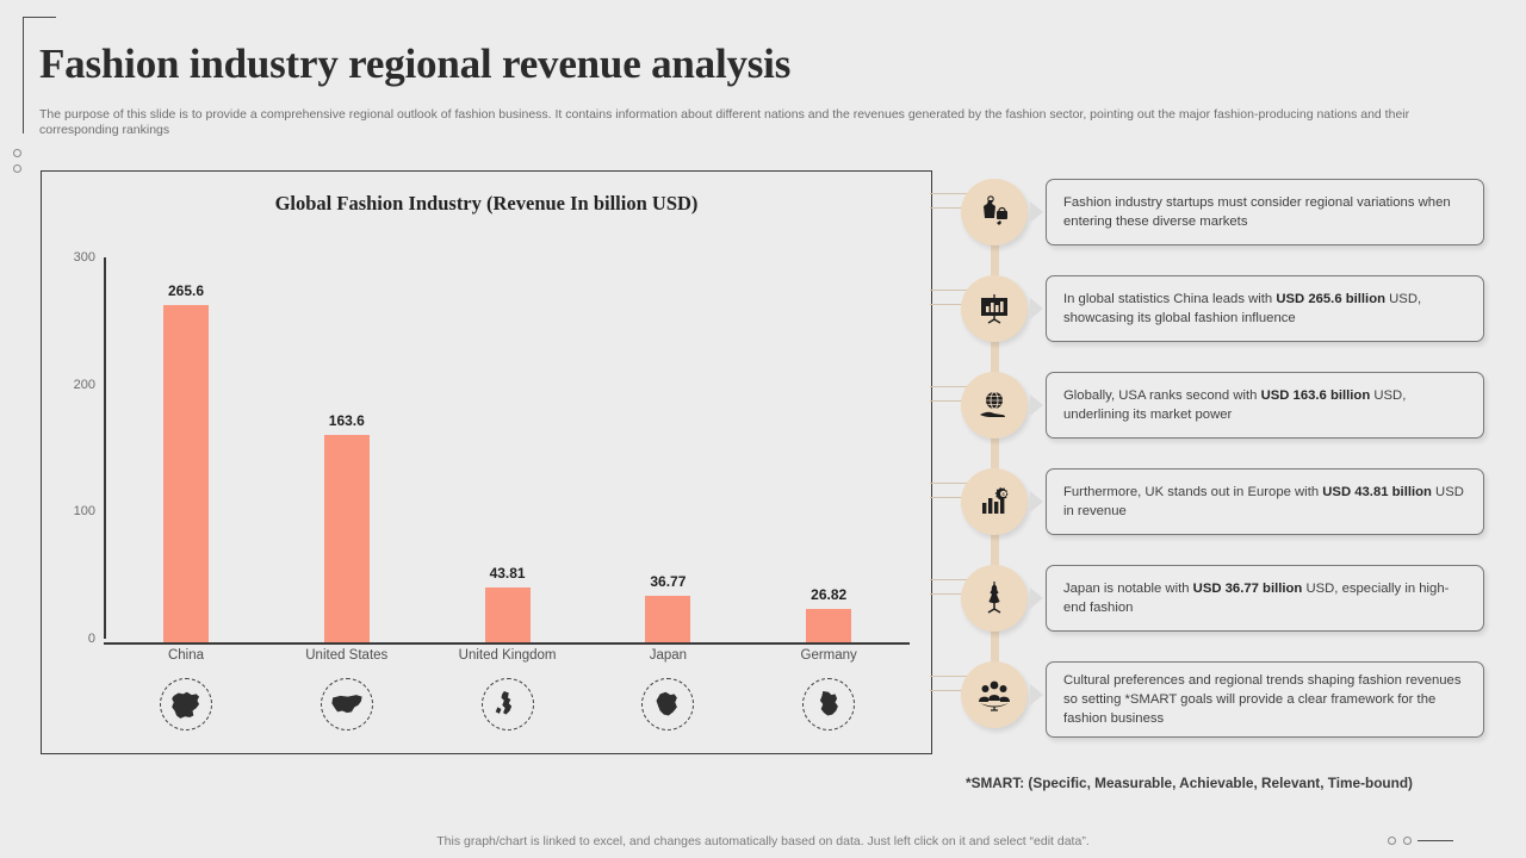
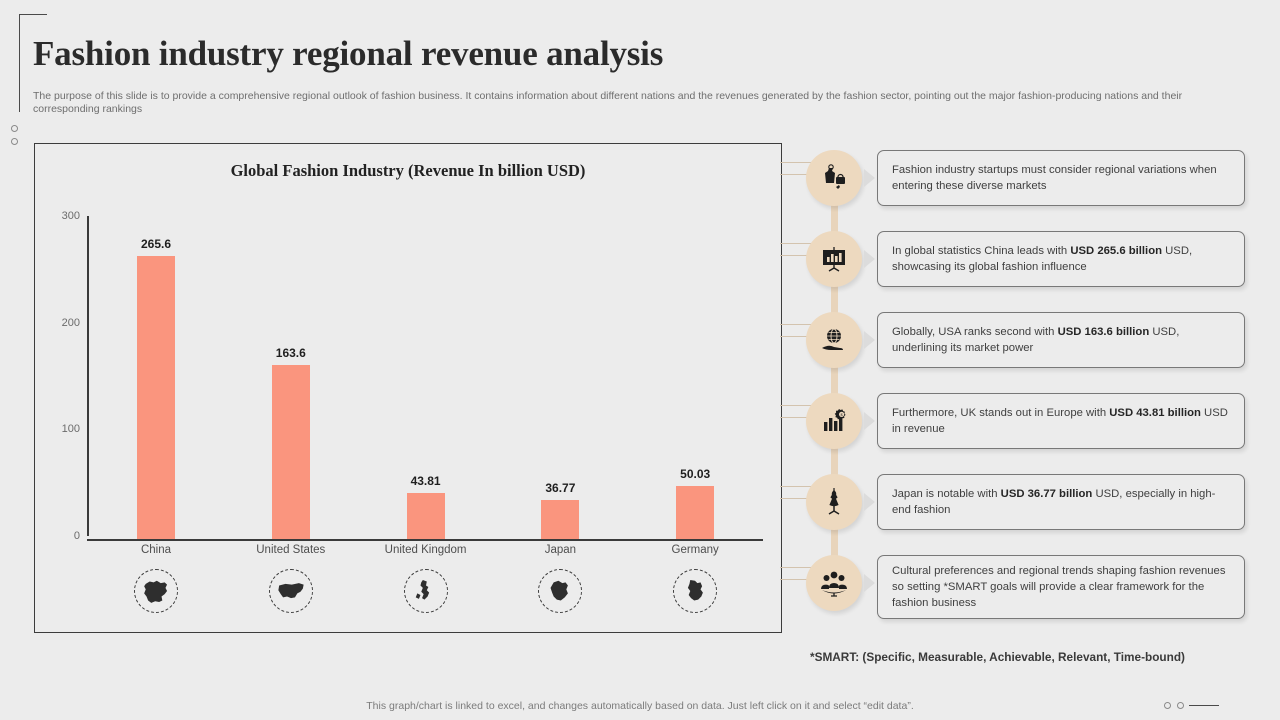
Germany: 26.82 -> 50.03
